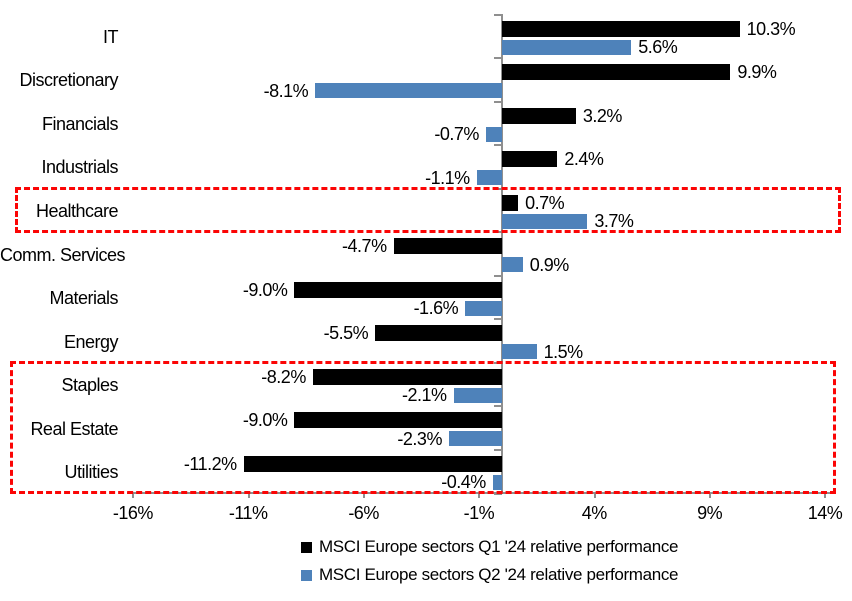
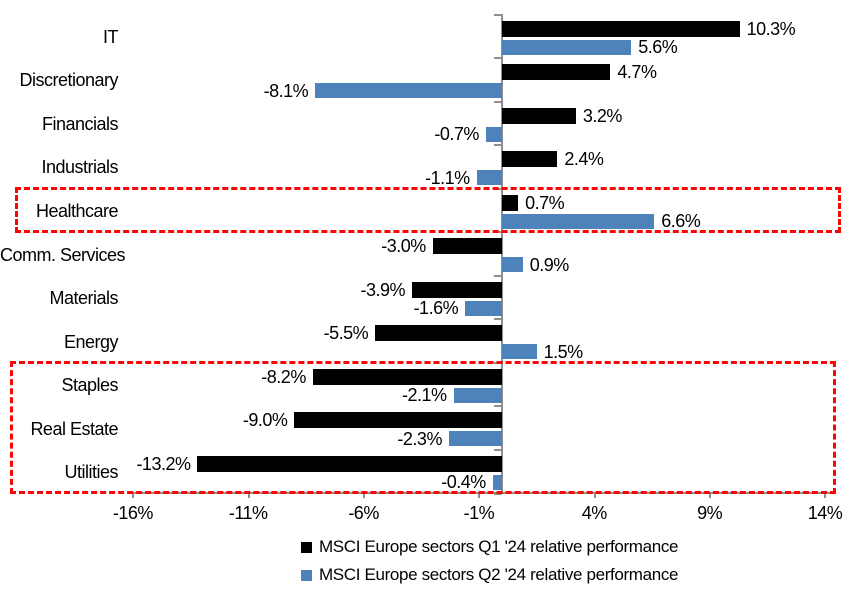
MSCI Europe sectors Q1 '24 relative performance/Discretionary: 9.9% -> 4.7%
MSCI Europe sectors Q2 '24 relative performance/Healthcare: 3.7% -> 6.6%
MSCI Europe sectors Q1 '24 relative performance/Comm. Services: -4.7% -> -3.0%
MSCI Europe sectors Q1 '24 relative performance/Materials: -9.0% -> -3.9%
MSCI Europe sectors Q1 '24 relative performance/Utilities: -11.2% -> -13.2%
